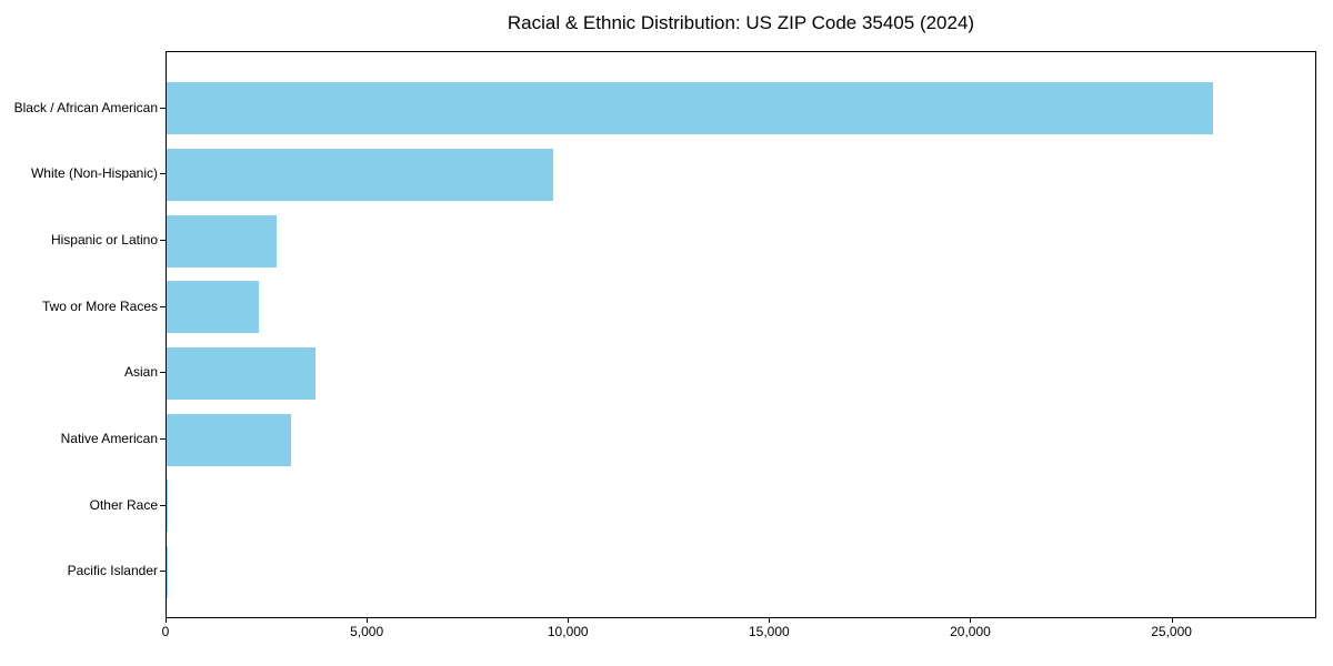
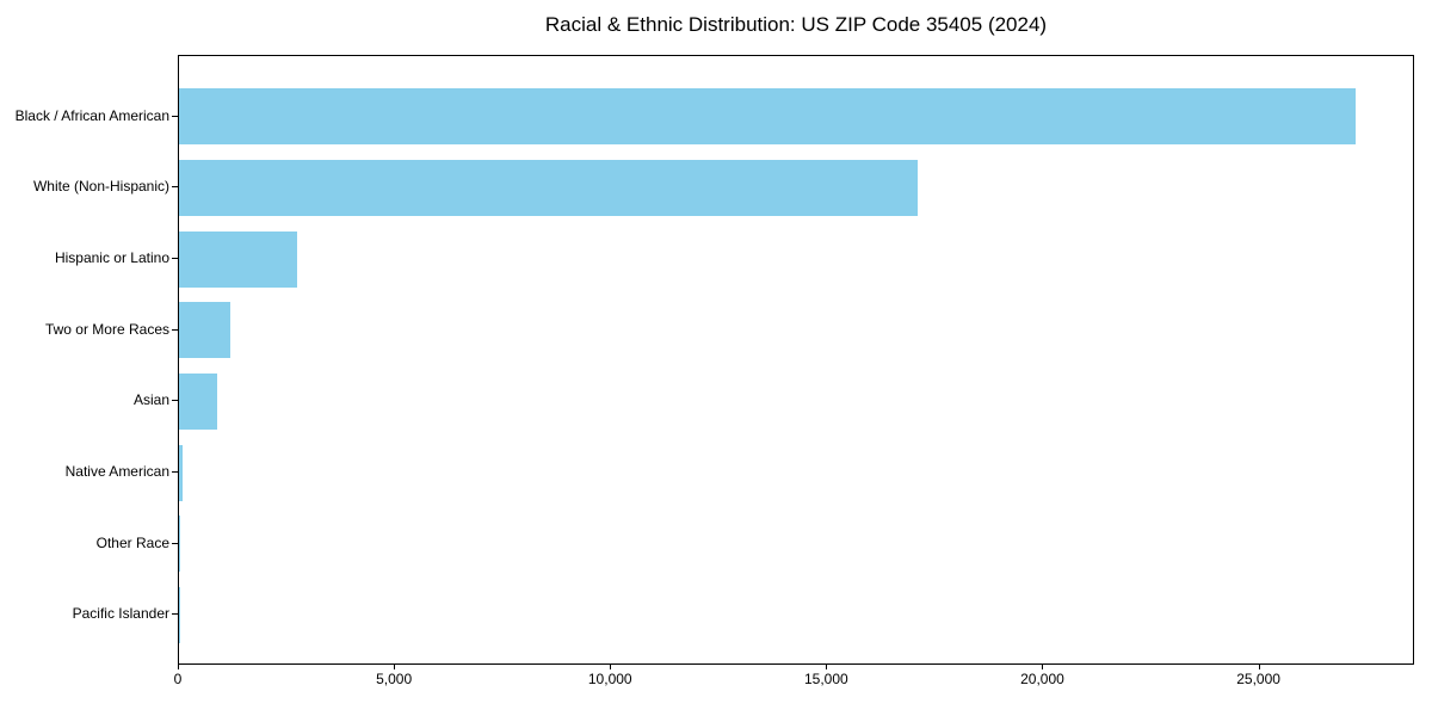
Black / African American: 26000 -> 27200
White (Non-Hispanic): 9600 -> 17100
Two or More Races: 2300 -> 1200
Asian: 3700 -> 900
Native American: 3100 -> 100
